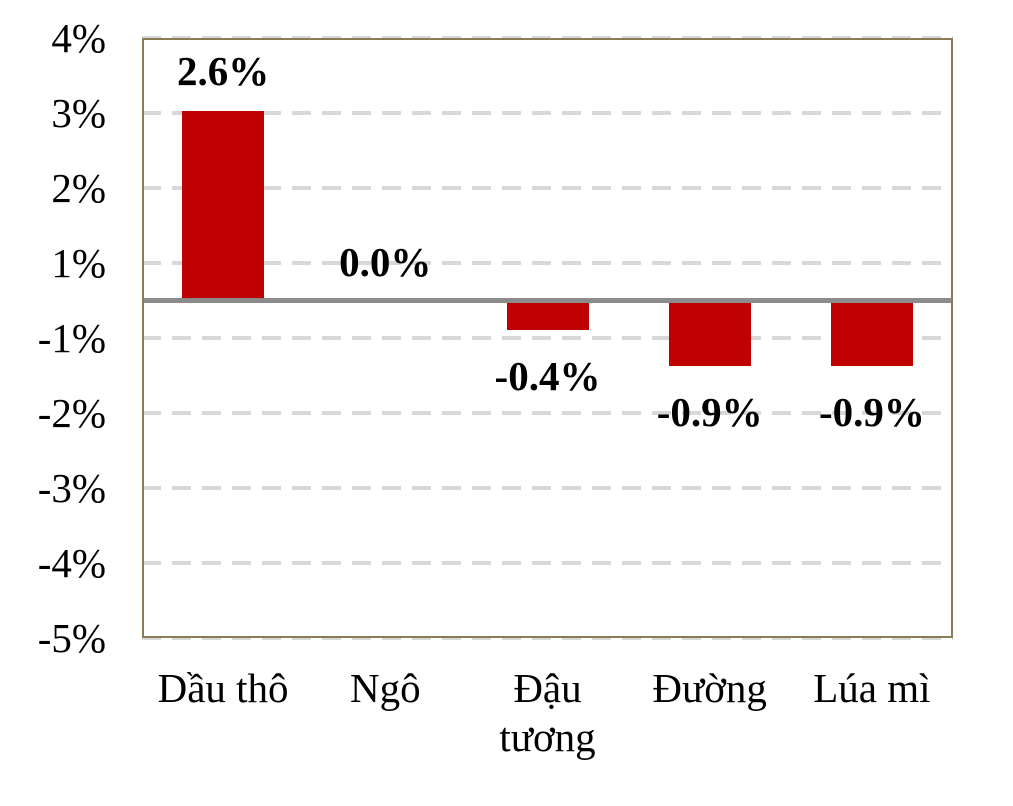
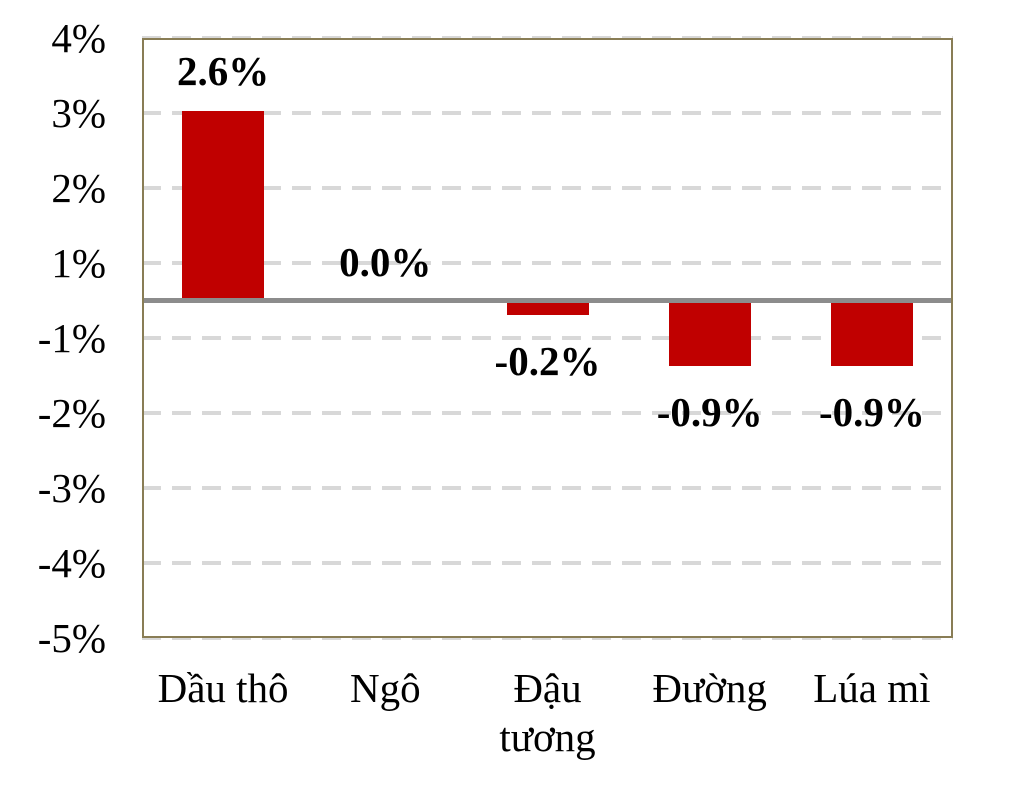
Đậu tương: -0.4% -> -0.2%
